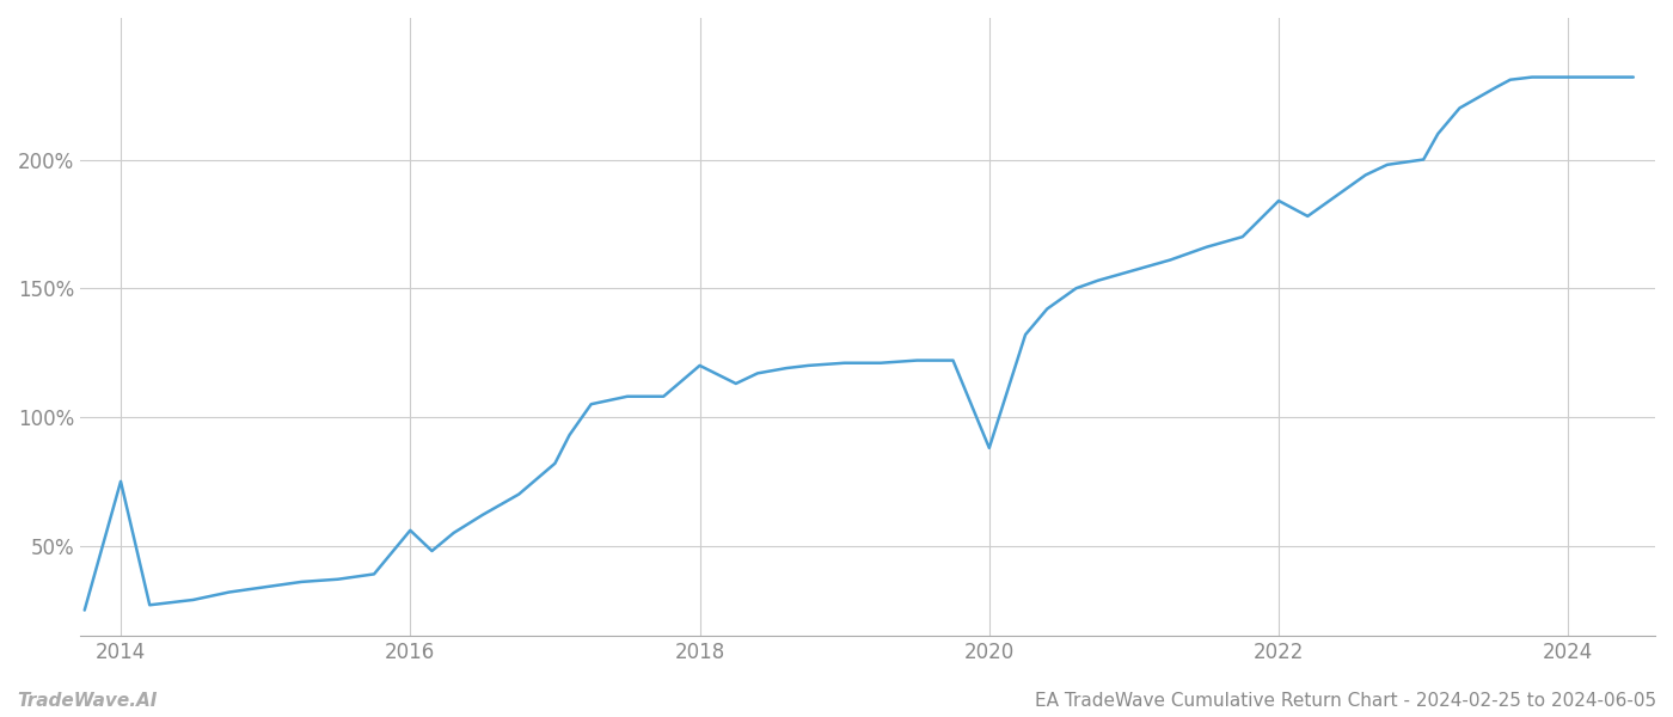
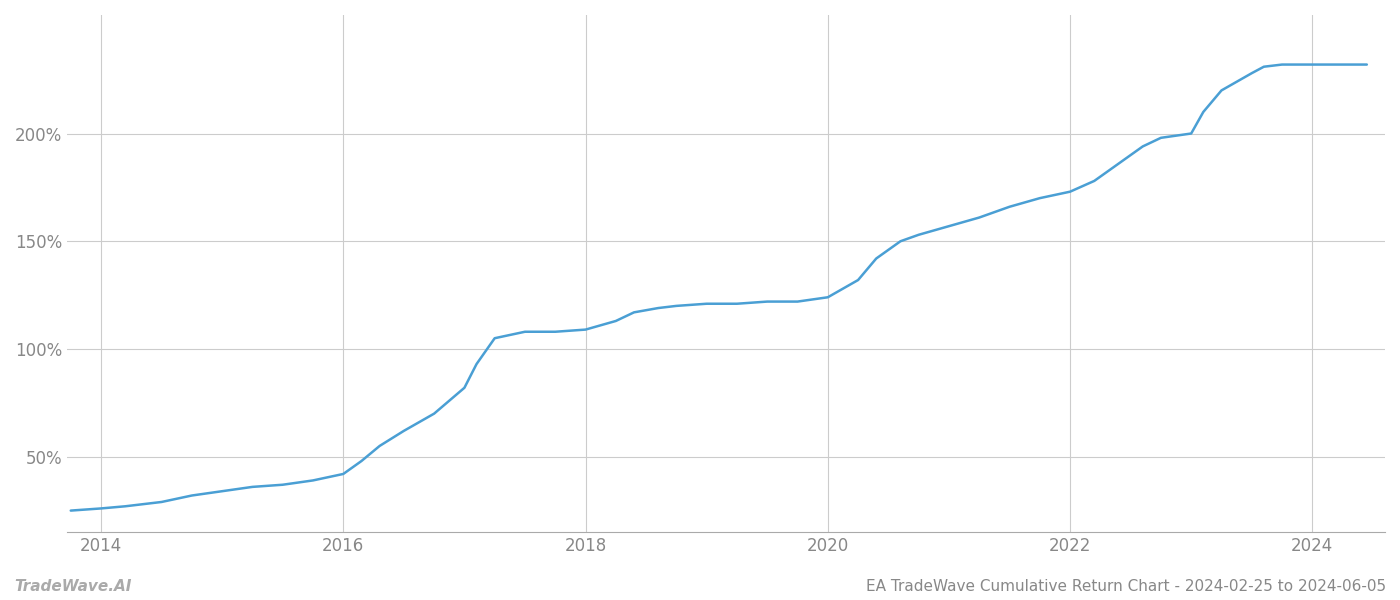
2014: 75% -> 26%
2016: 56% -> 42%
2018: 120% -> 109%
2020: 88% -> 124%
2022: 184% -> 173%
